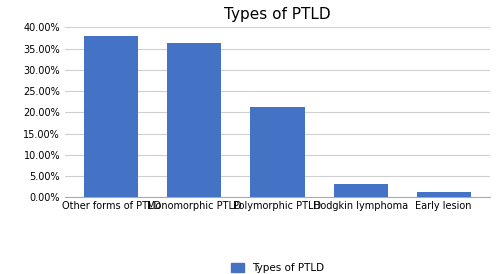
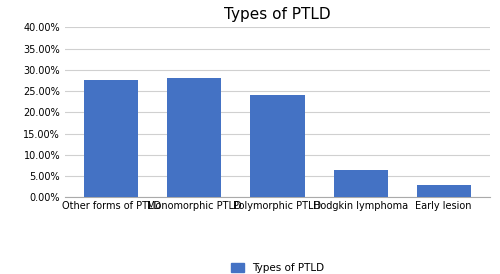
Other forms of PTLD: 38.0% -> 27.5%
Monomorphic PTLD: 36.4% -> 28.0%
Polymorphic PTLD: 21.2% -> 24.0%
Hodgkin lymphoma: 3.2% -> 6.5%
Early lesion: 1.2% -> 3.0%
